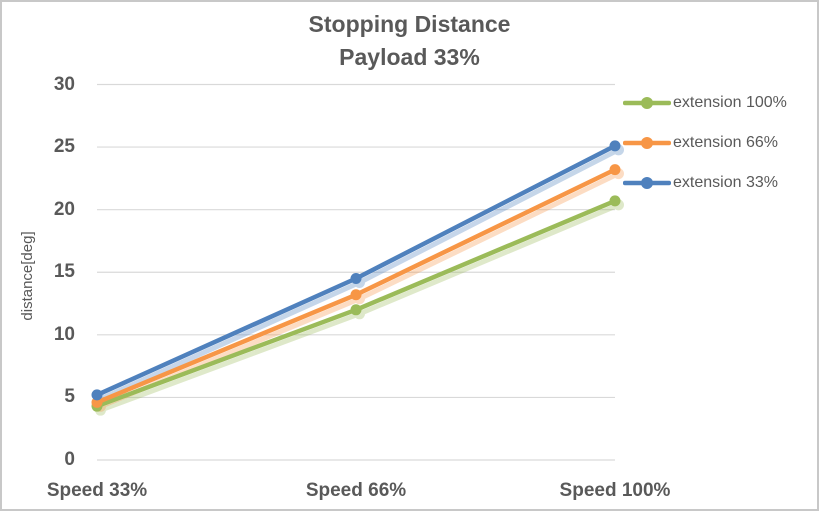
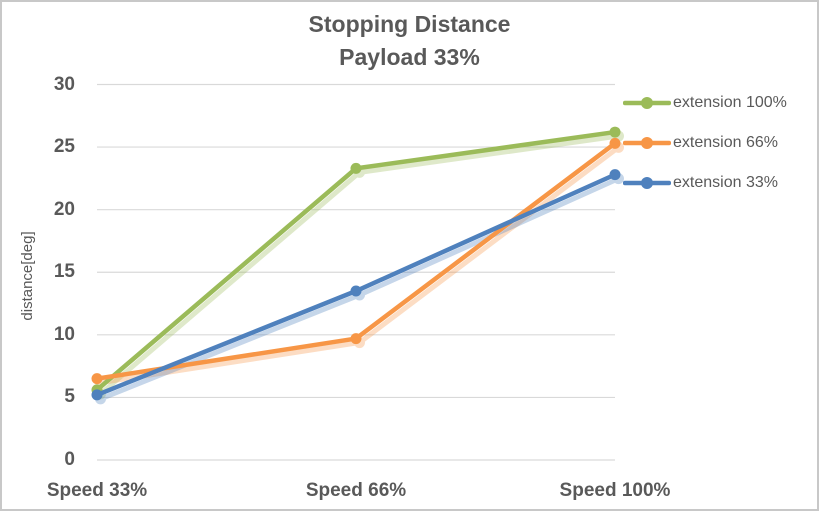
extension 100%/Speed 33%: 4.3 -> 5.6
extension 66%/Speed 33%: 4.6 -> 6.5
extension 100%/Speed 66%: 12.0 -> 23.3
extension 66%/Speed 66%: 13.2 -> 9.7
extension 33%/Speed 66%: 14.5 -> 13.5
extension 100%/Speed 100%: 20.7 -> 26.2
extension 66%/Speed 100%: 23.2 -> 25.3
extension 33%/Speed 100%: 25.1 -> 22.8
